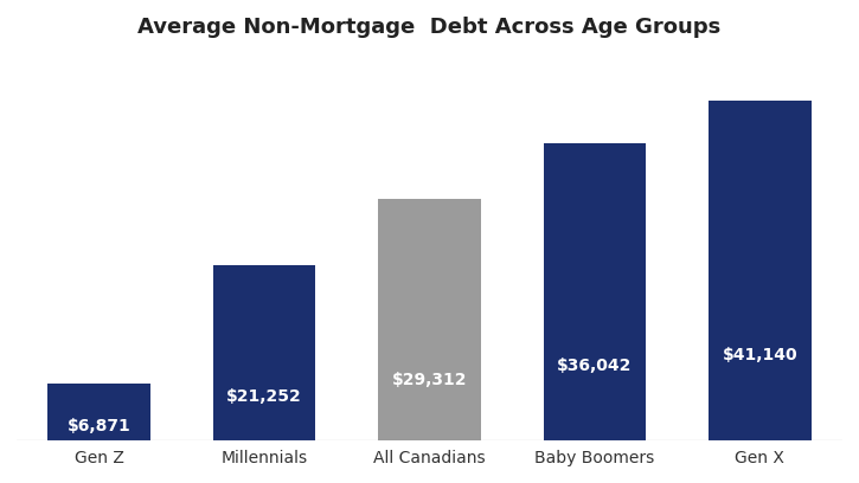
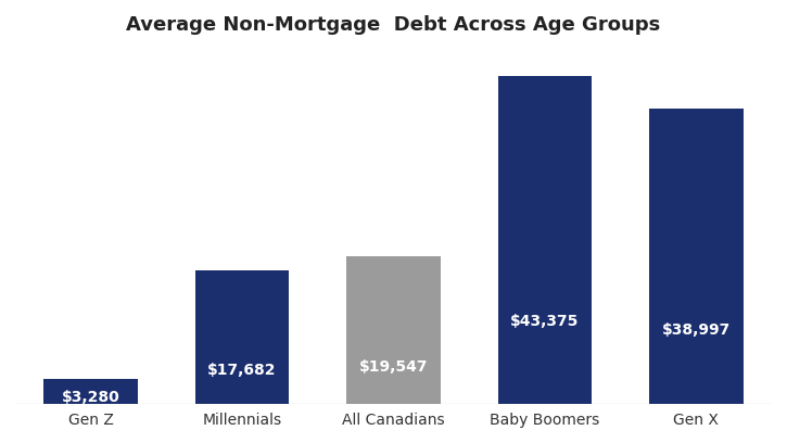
Gen Z: $6,871 -> $3,280
Millennials: $21,252 -> $17,682
All Canadians: $29,312 -> $19,547
Baby Boomers: $36,042 -> $43,375
Gen X: $41,140 -> $38,997
